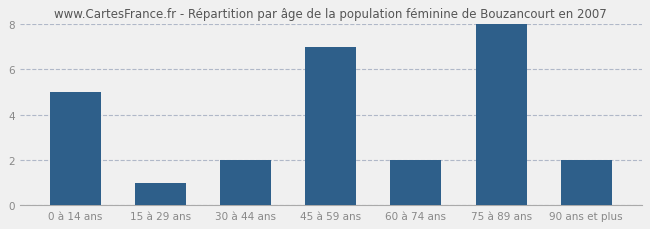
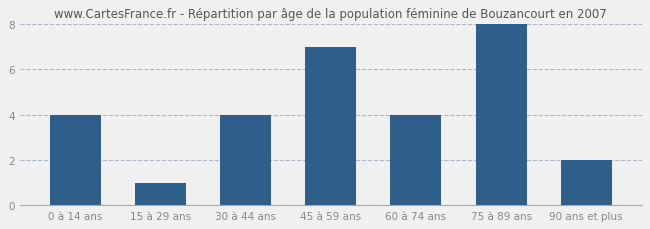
0 à 14 ans: 5 -> 4
30 à 44 ans: 2 -> 4
60 à 74 ans: 2 -> 4
